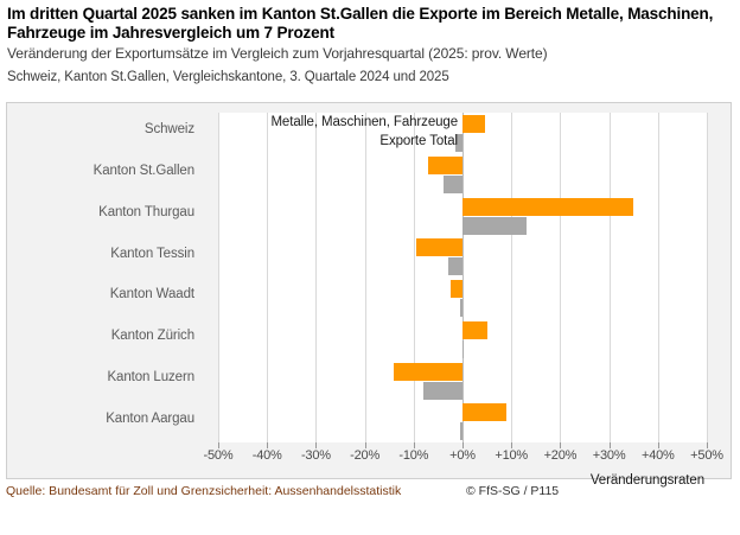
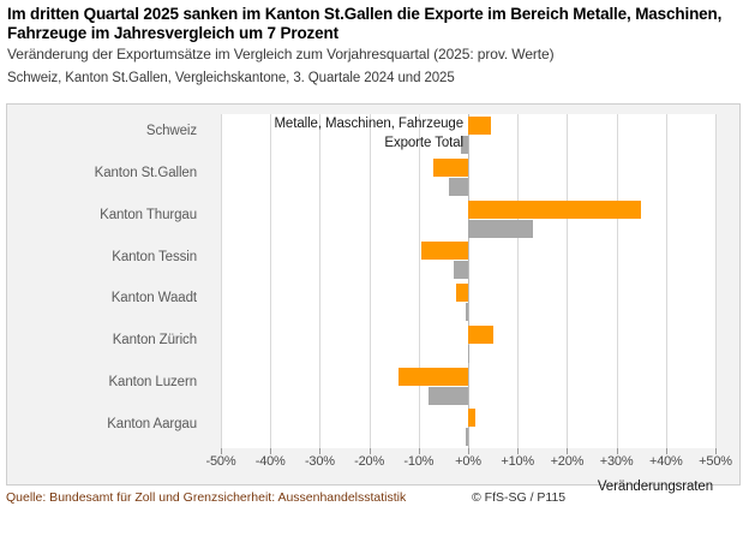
Metalle, Maschinen, Fahrzeuge/Kanton Aargau: 9% -> 2%
